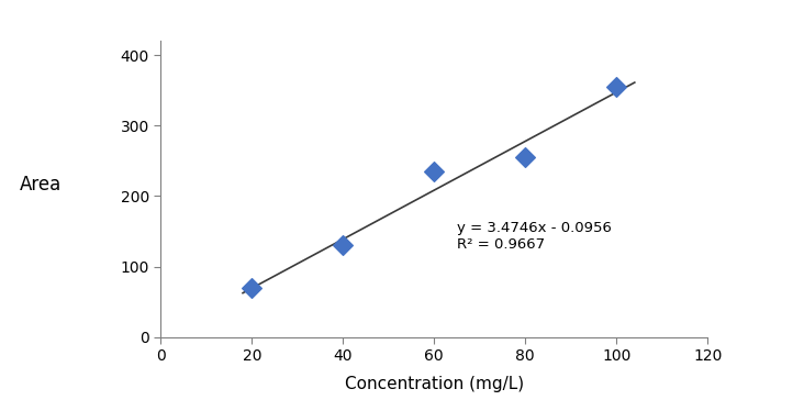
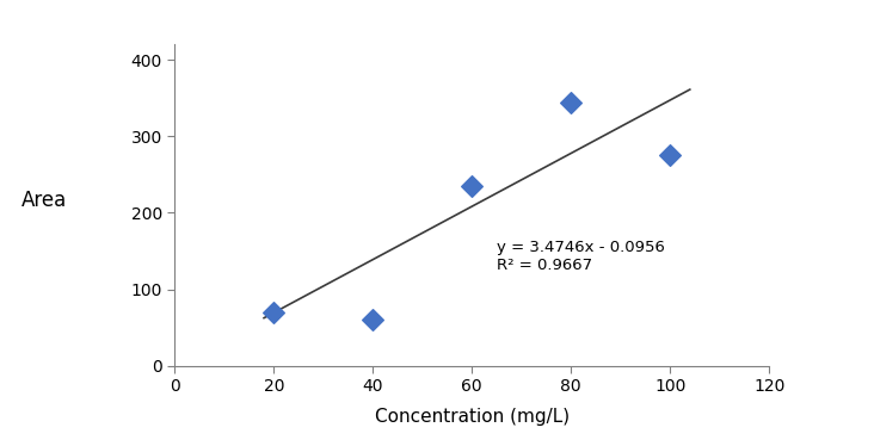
40: 130 -> 60
80: 255 -> 344
100: 355 -> 276
